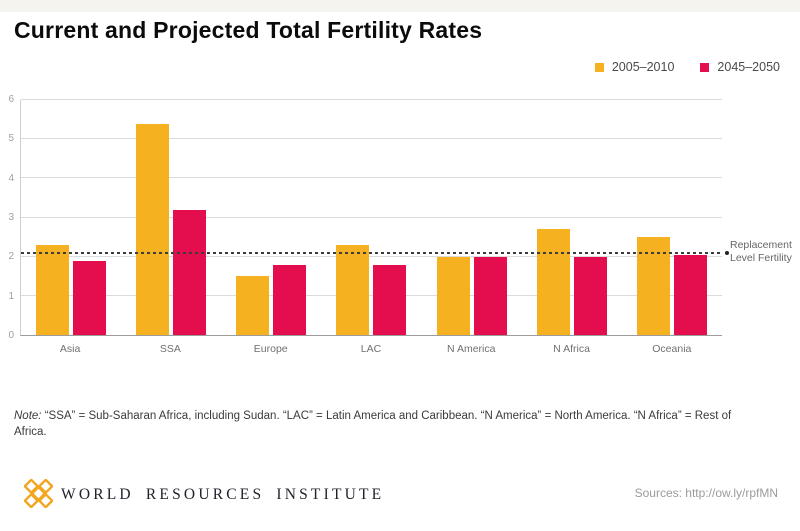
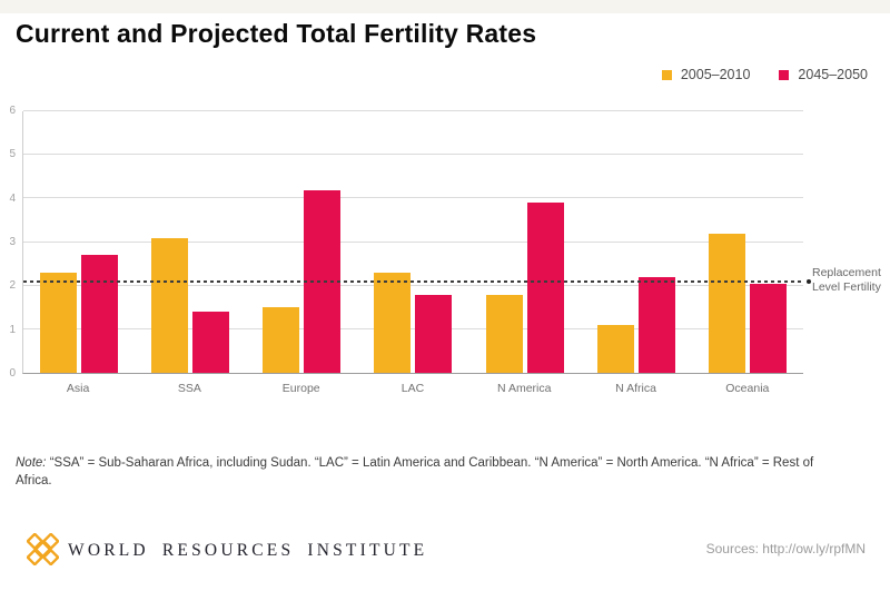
2045–2050/Asia: 1.9 -> 2.7
2005–2010/SSA: 5.4 -> 3.1
2045–2050/SSA: 3.2 -> 1.4
2045–2050/Europe: 1.8 -> 4.2
2005–2010/N America: 2.0 -> 1.8
2045–2050/N America: 2.0 -> 3.9
2005–2010/N Africa: 2.7 -> 1.1
2045–2050/N Africa: 2.0 -> 2.2
2005–2010/Oceania: 2.5 -> 3.2
